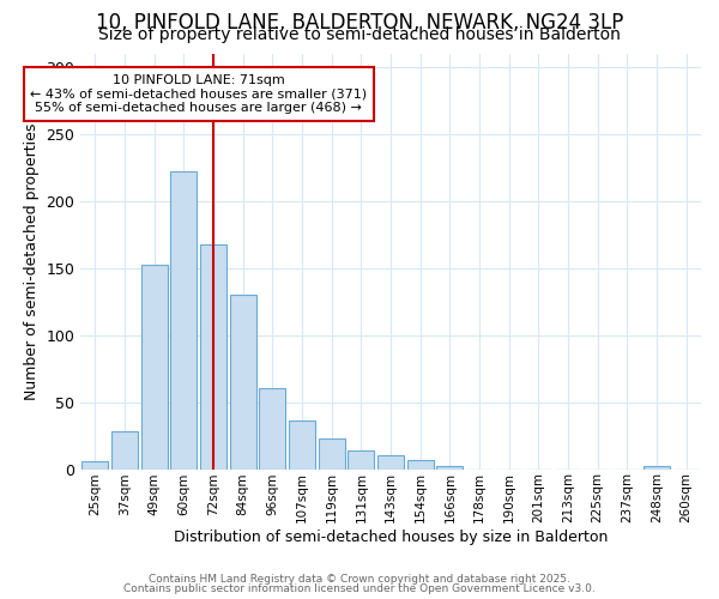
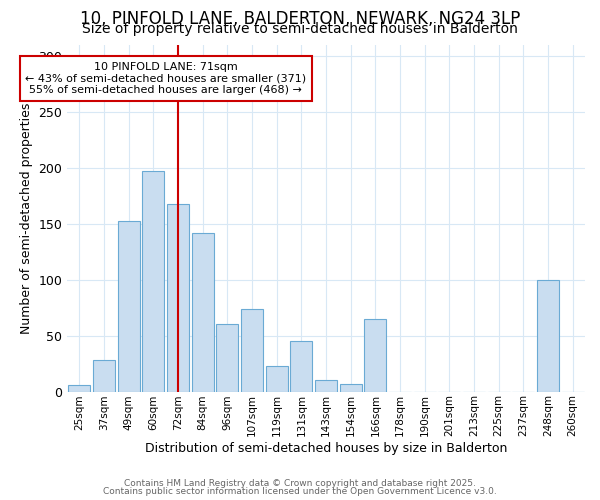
60sqm: 222 -> 197
84sqm: 130 -> 142
107sqm: 36 -> 74
131sqm: 14 -> 45
166sqm: 2 -> 65
248sqm: 2 -> 100
